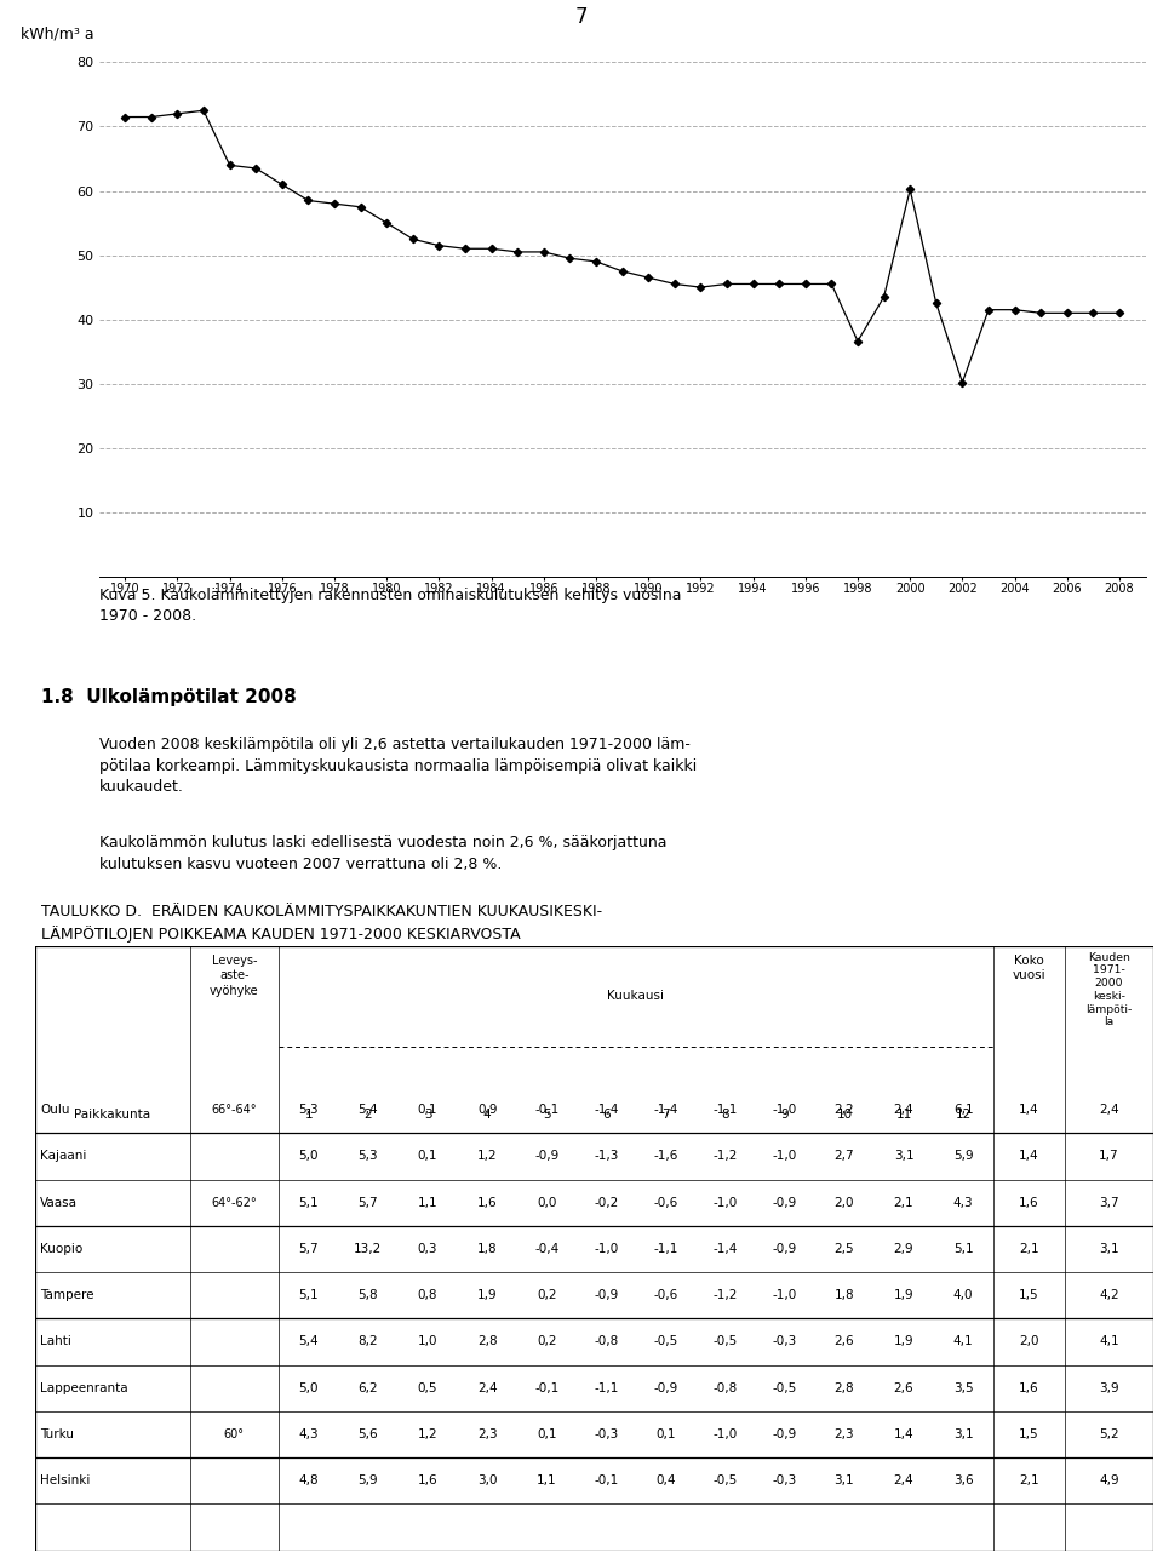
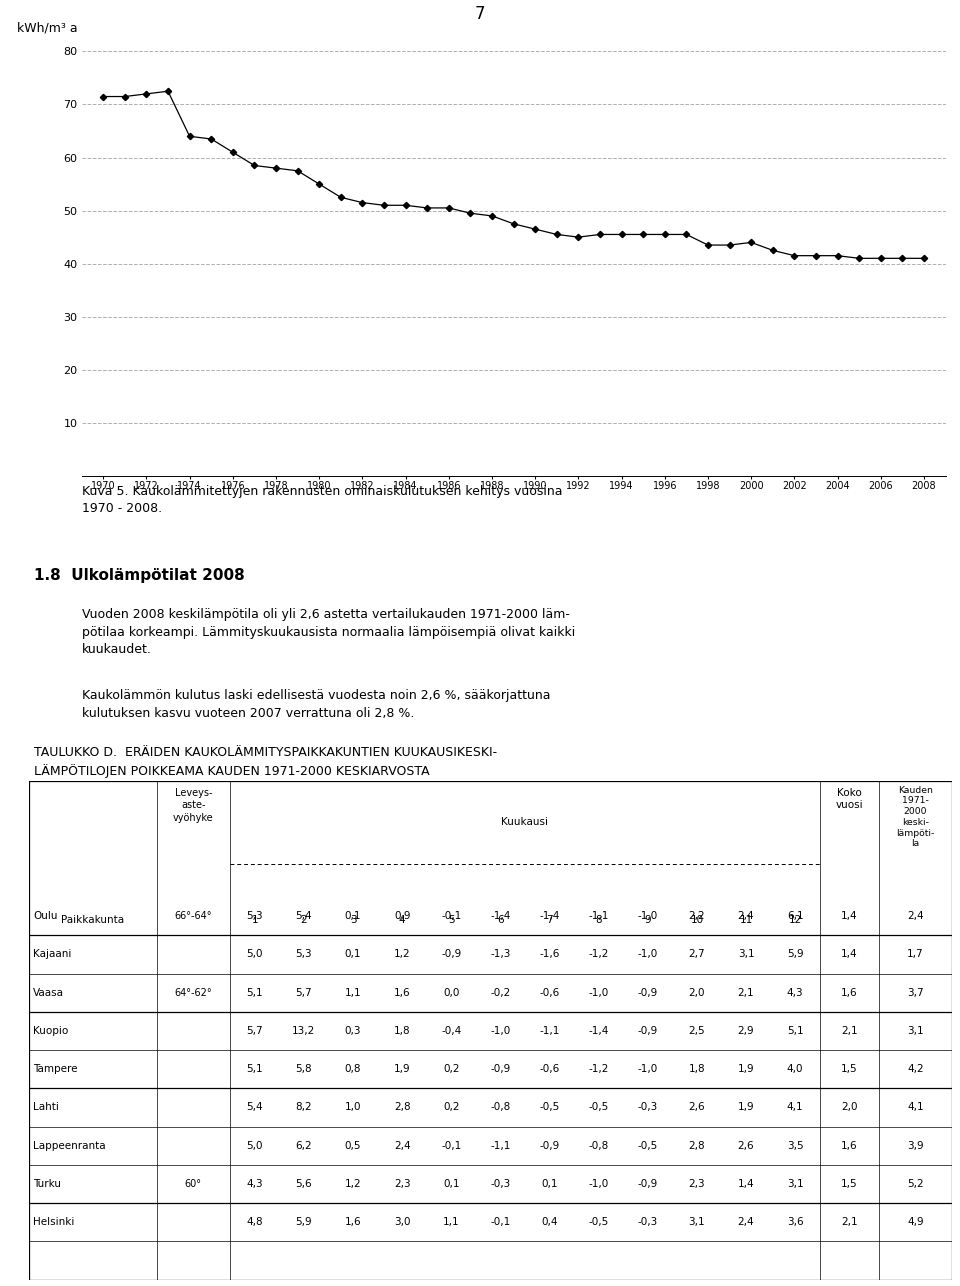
1998: 36.6 -> 43.5
2000: 60.2 -> 44.0
2002: 30.2 -> 41.5
